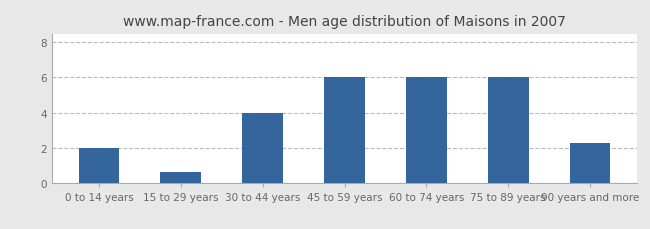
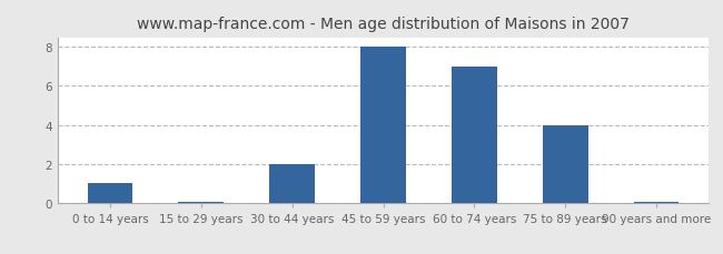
0 to 14 years: 2.0 -> 1.0
15 to 29 years: 0.6 -> 0.1
30 to 44 years: 4.0 -> 2.0
45 to 59 years: 6.0 -> 8.0
60 to 74 years: 6.0 -> 7.0
75 to 89 years: 6.0 -> 4.0
90 years and more: 2.3 -> 0.1
